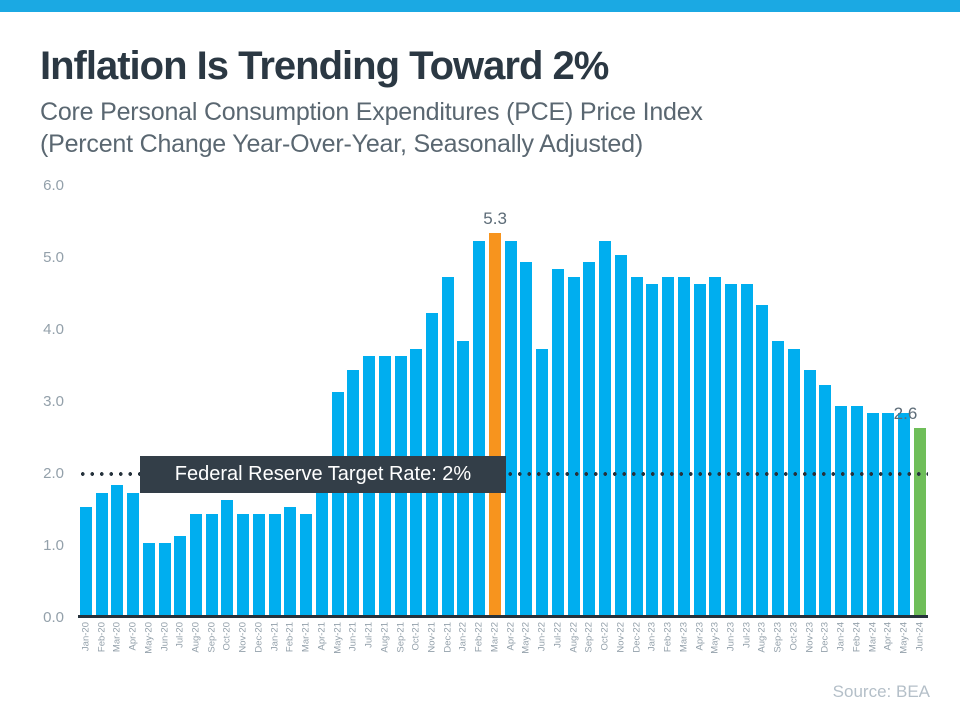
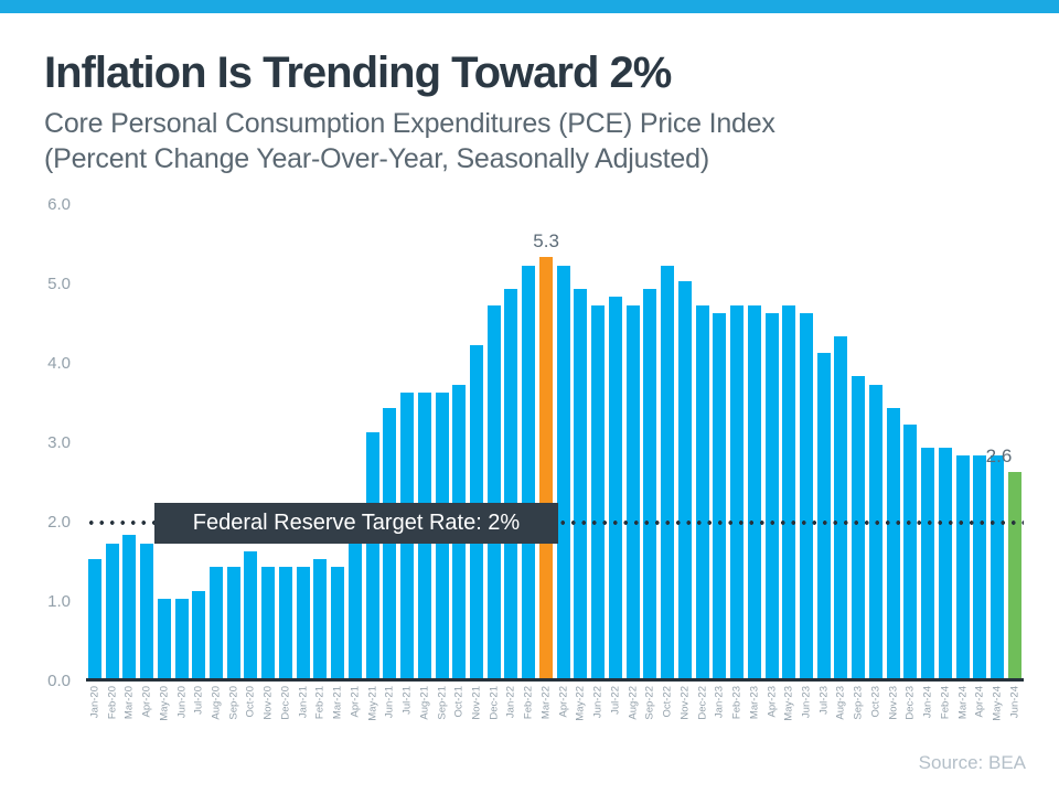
Jan-22: 3.8 -> 4.9
Jun-22: 3.7 -> 4.7
Jul-23: 4.6 -> 4.1
